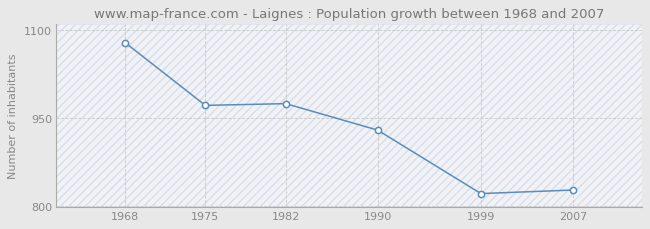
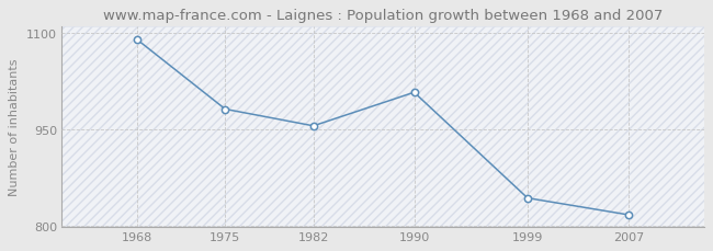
1968: 1079 -> 1090
1975: 972 -> 982
1982: 975 -> 956
1990: 930 -> 1008
1999: 822 -> 844
2007: 828 -> 818
